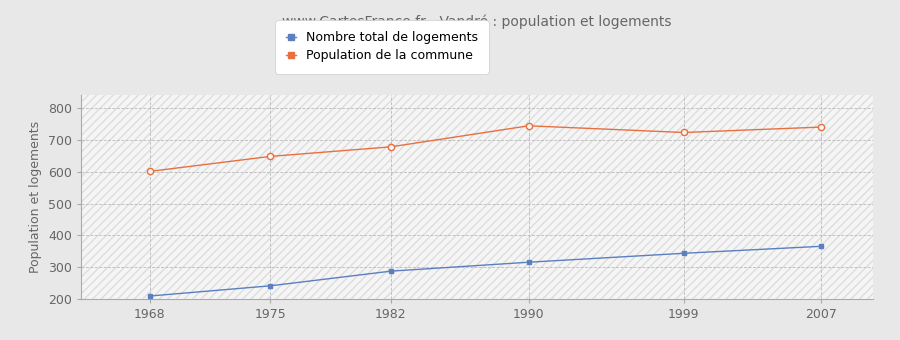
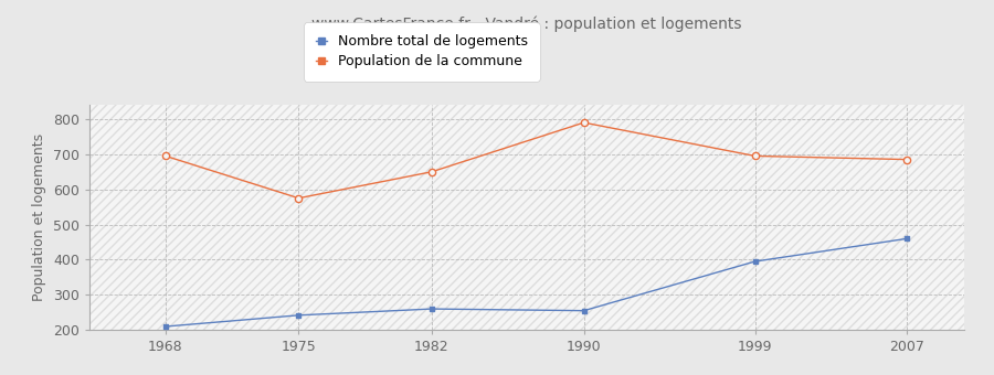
Population de la commune/1968: 601 -> 695
Population de la commune/1975: 648 -> 575
Nombre total de logements/1982: 288 -> 260
Population de la commune/1982: 678 -> 650
Nombre total de logements/1990: 316 -> 255
Population de la commune/1990: 744 -> 790
Nombre total de logements/1999: 344 -> 395
Population de la commune/1999: 723 -> 695
Nombre total de logements/2007: 366 -> 460
Population de la commune/2007: 740 -> 685
